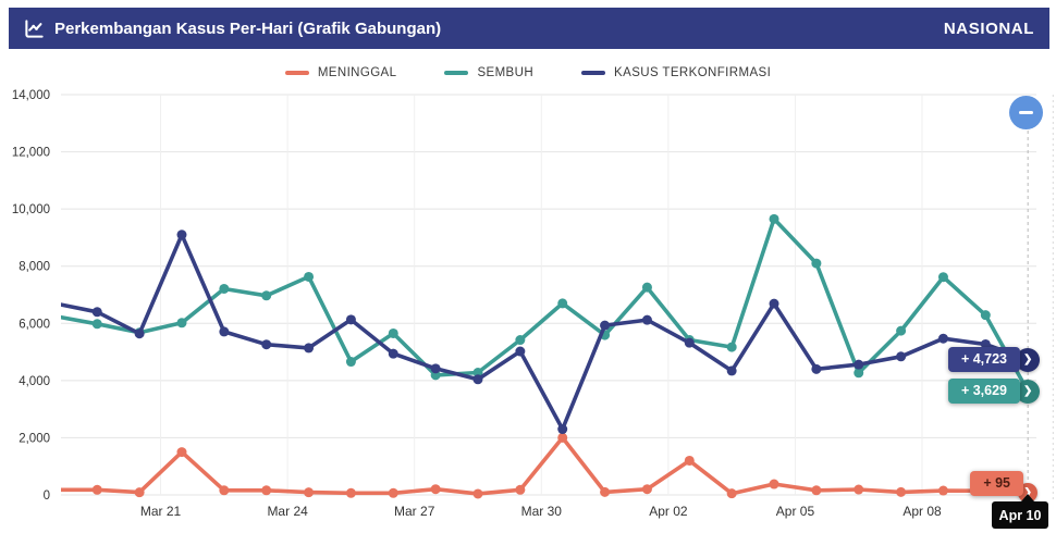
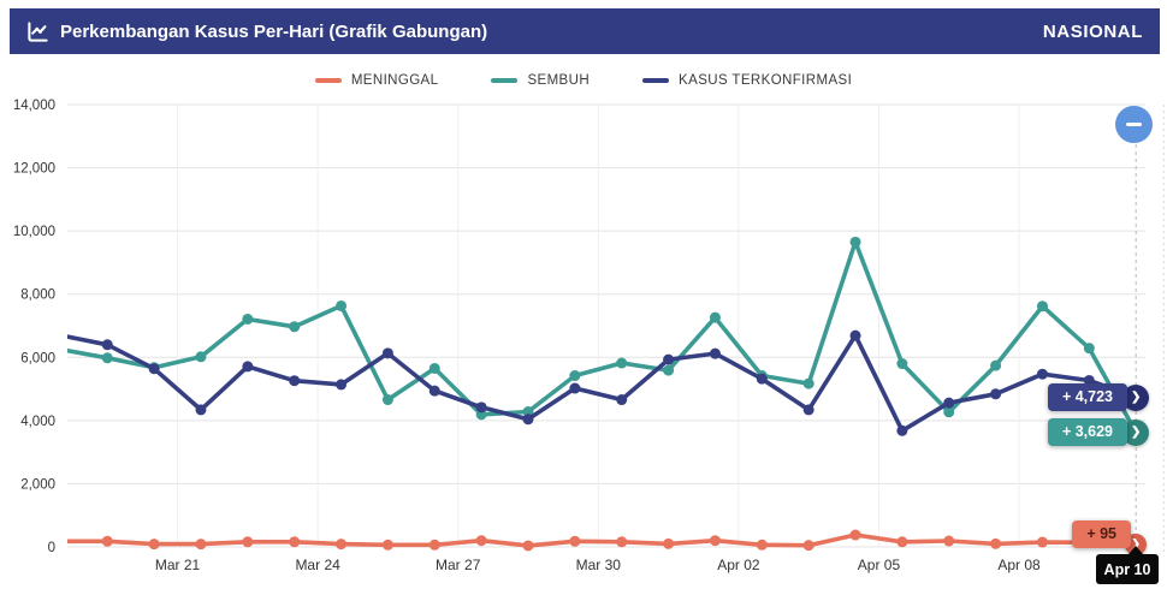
MENINGGAL/Mar 21: 1500 -> 100
KASUS TERKONFIRMASI/Mar 21: 9100 -> 4300
MENINGGAL/Mar 30: 2000 -> 200
SEMBUH/Mar 30: 6700 -> 5800
KASUS TERKONFIRMASI/Mar 30: 2300 -> 4700
MENINGGAL/Apr 02: 1200 -> 100
SEMBUH/Apr 05: 8100 -> 5800
KASUS TERKONFIRMASI/Apr 05: 4400 -> 3700
